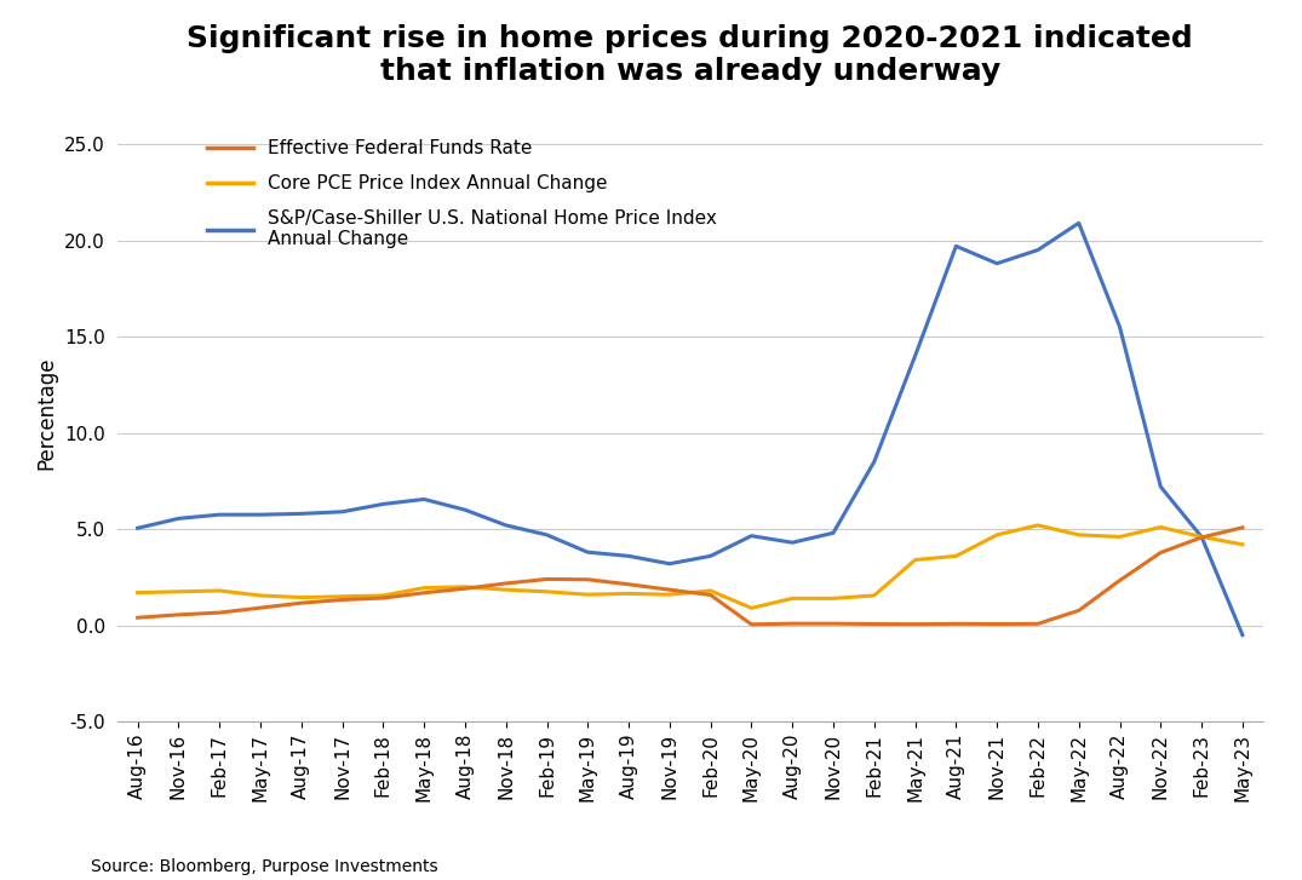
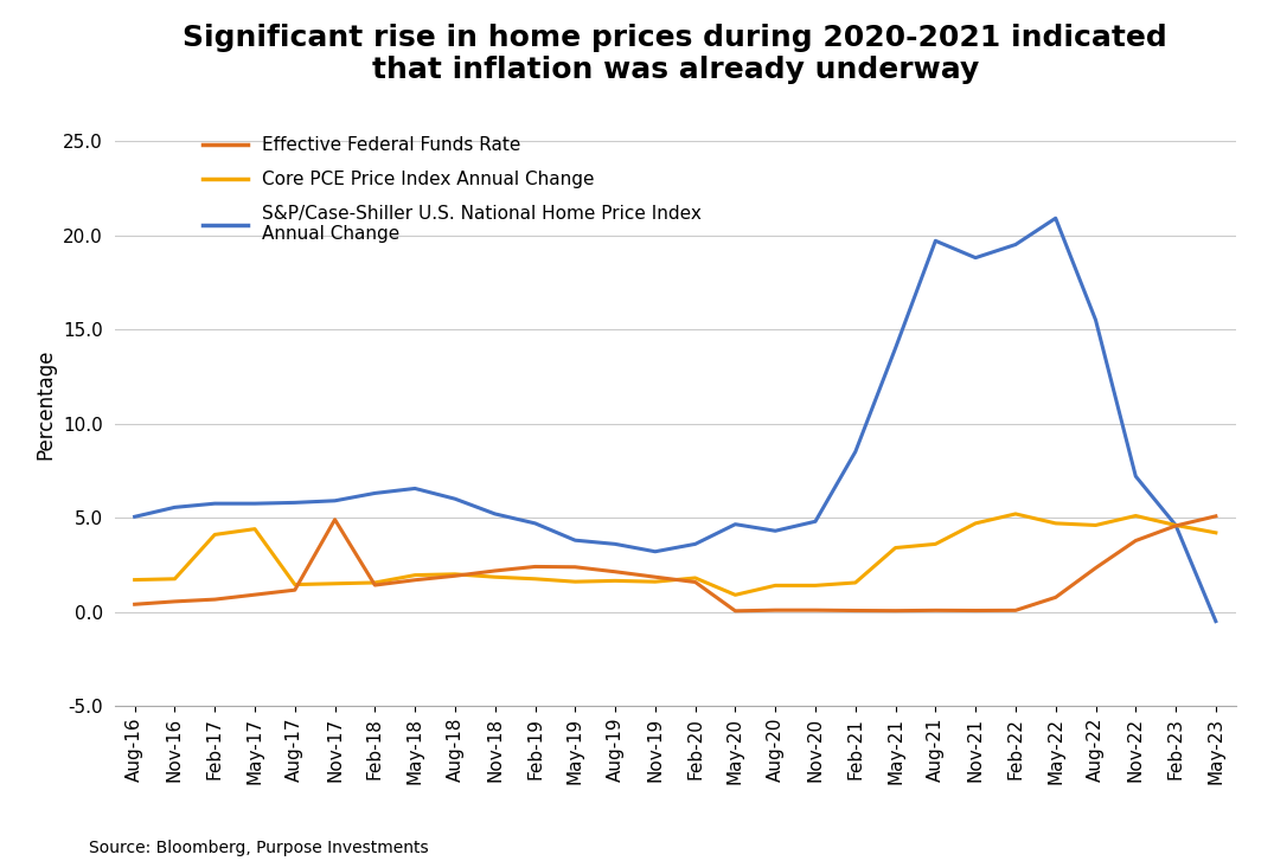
Core PCE Price Index Annual Change/Feb-17: 1.8 -> 4.1
Core PCE Price Index Annual Change/May-17: 1.6 -> 4.4
Effective Federal Funds Rate/Nov-17: 1.3 -> 4.9
